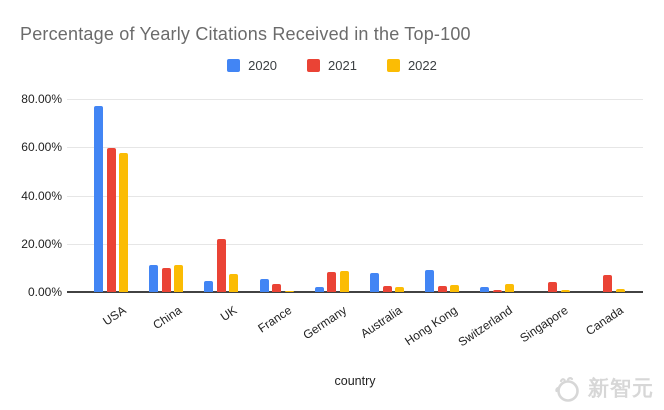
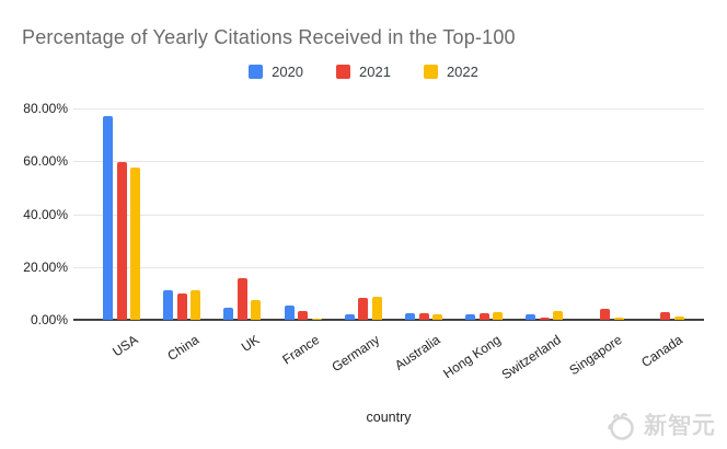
2021/UK: 22% -> 16%
2020/Australia: 8% -> 2%
2020/Hong Kong: 9% -> 2%
2021/Canada: 7% -> 3%
